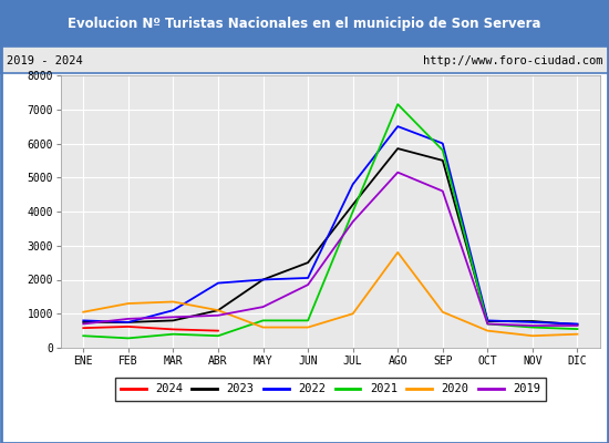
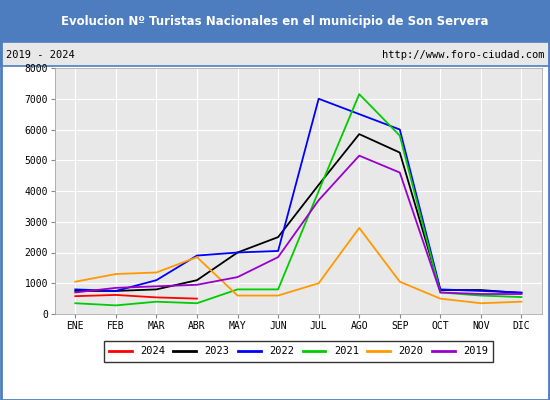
2020/ABR: 1100 -> 1850
2022/JUL: 4800 -> 7000
2023/SEP: 5500 -> 5250
